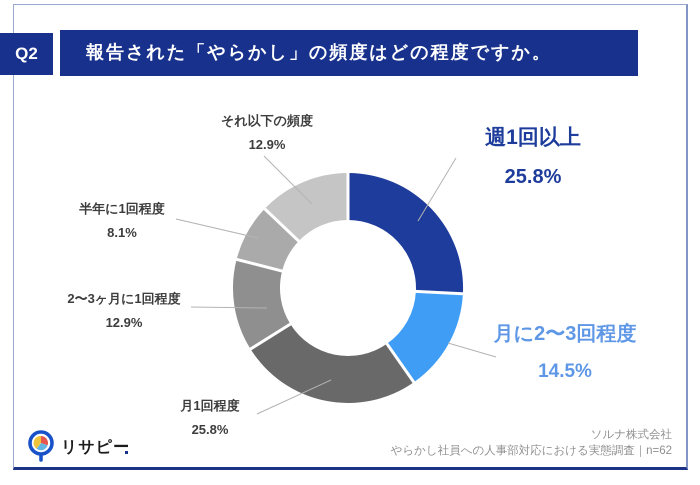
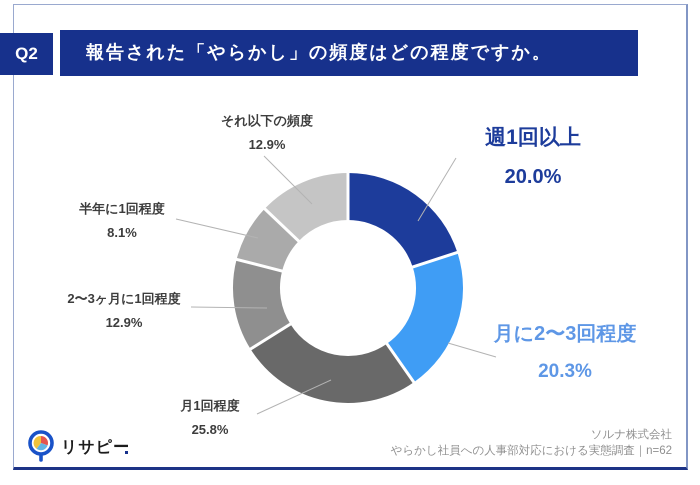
週1回以上: 25.8% -> 20.0%
月に2〜3回程度: 14.5% -> 20.3%
